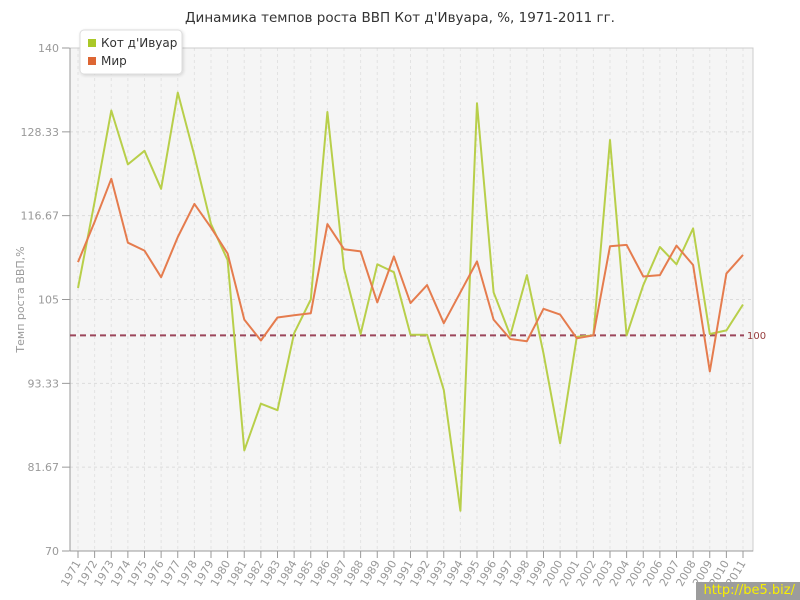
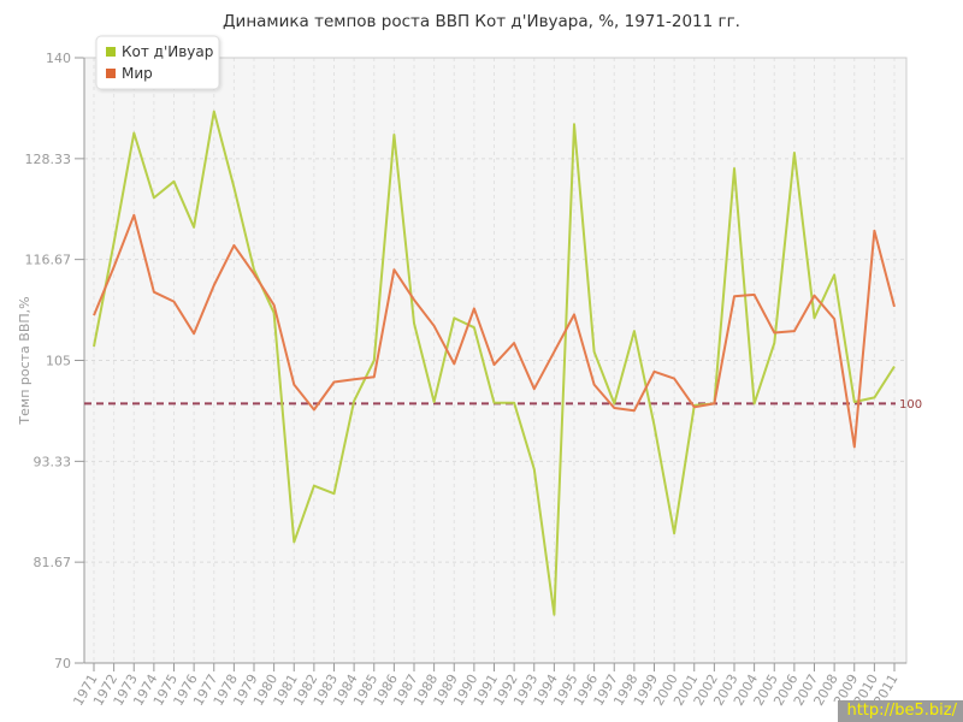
Мир/1988: 112 -> 109
Кот д'Ивуар/2006: 112 -> 129
Мир/2010: 109 -> 120
